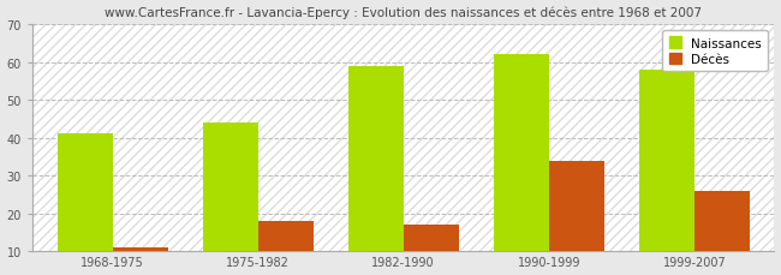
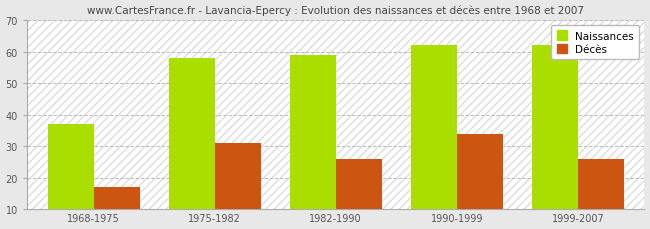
Naissances/1968-1975: 41 -> 37
Décès/1968-1975: 11 -> 17
Naissances/1975-1982: 44 -> 58
Décès/1975-1982: 18 -> 31
Décès/1982-1990: 17 -> 26
Naissances/1999-2007: 58 -> 62
